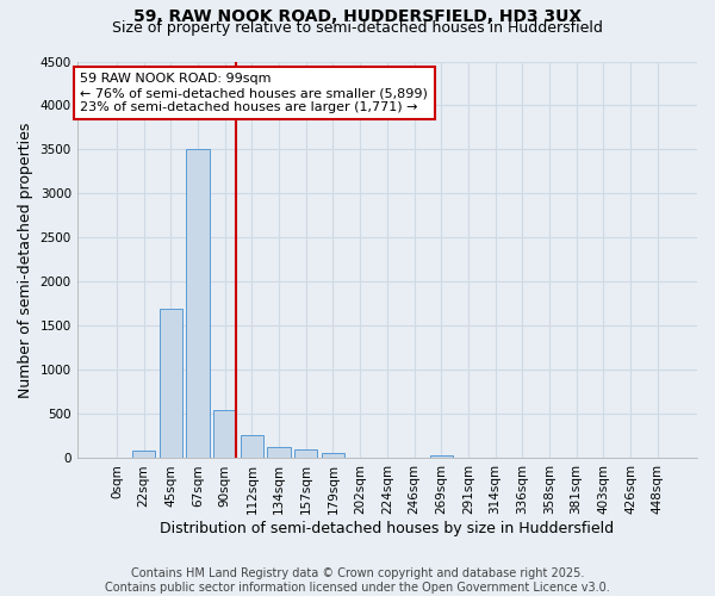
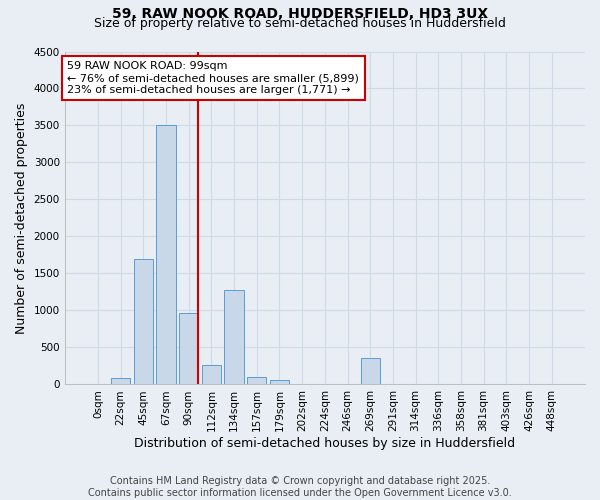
90sqm: 550 -> 960
134sqm: 130 -> 1280
269sqm: 30 -> 360
